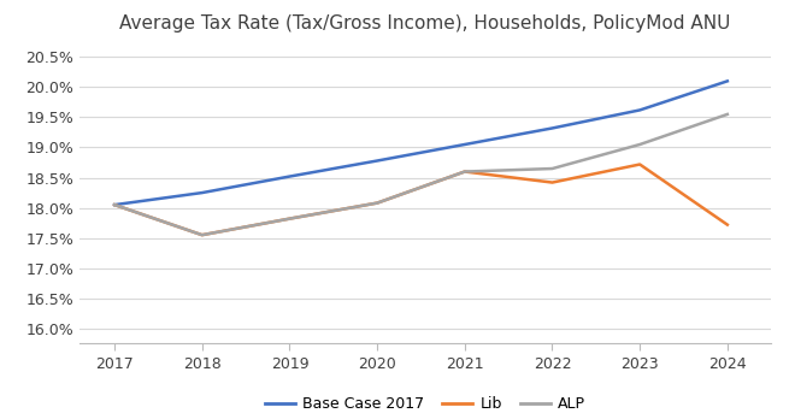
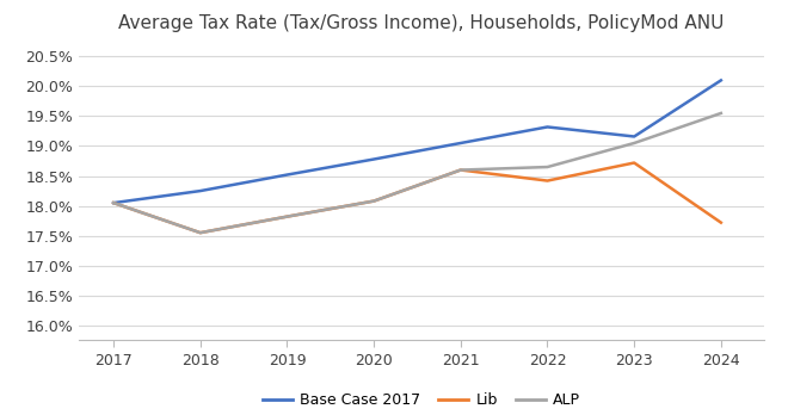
Base Case 2017/2023: 19.62% -> 19.16%
